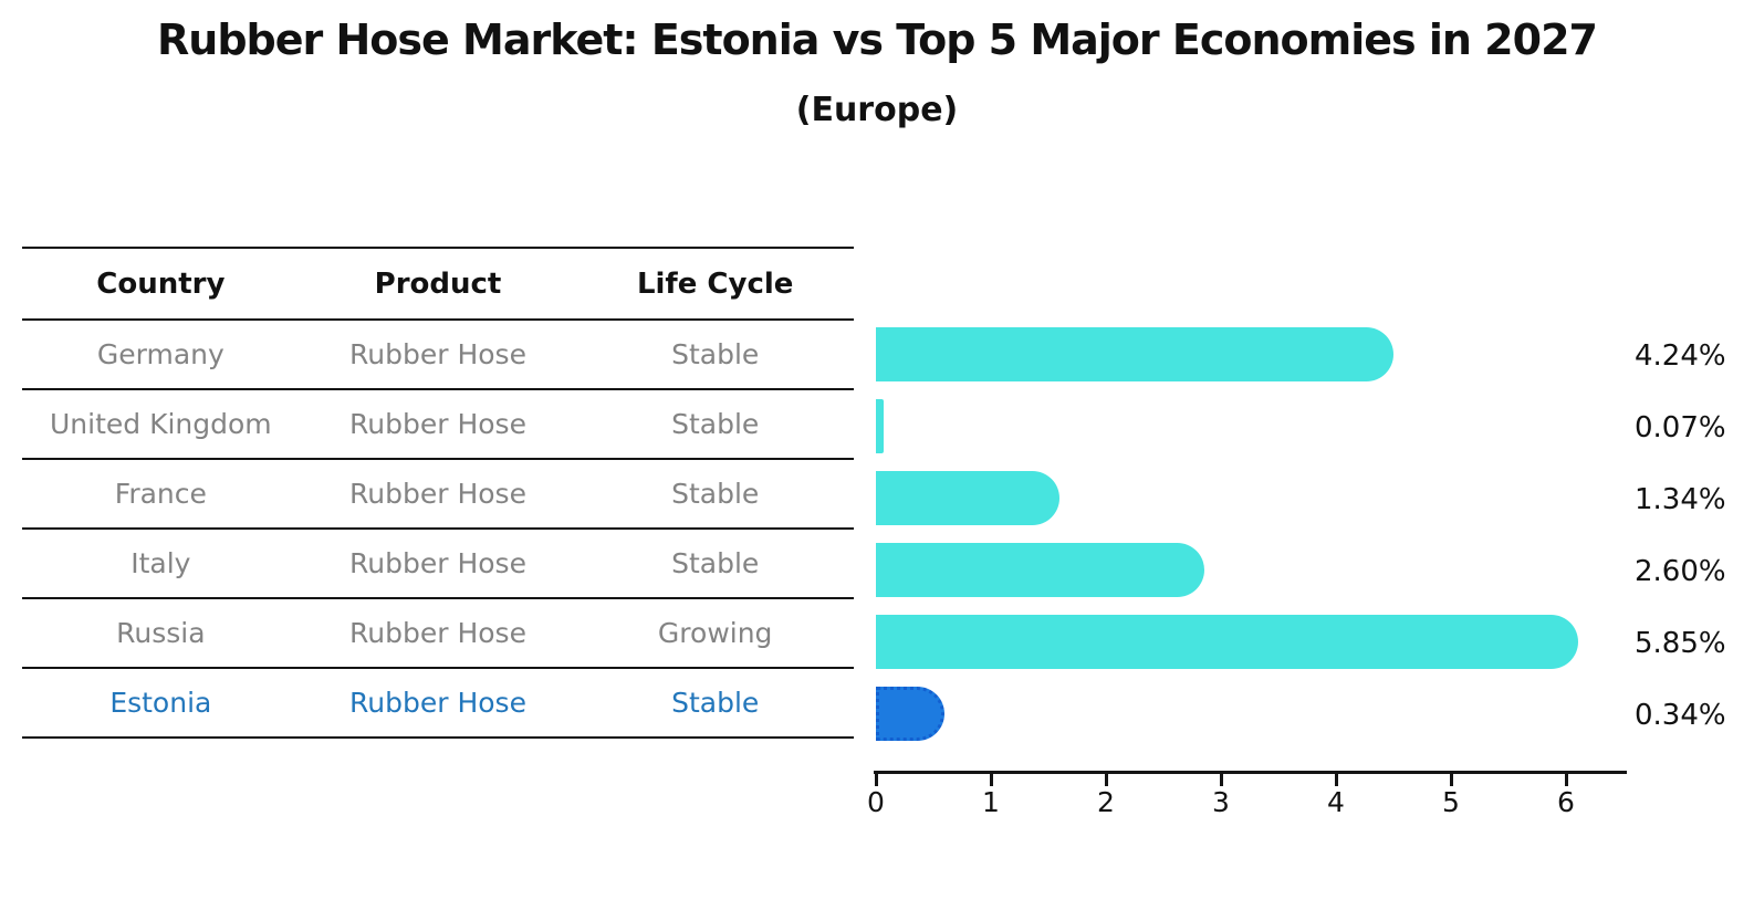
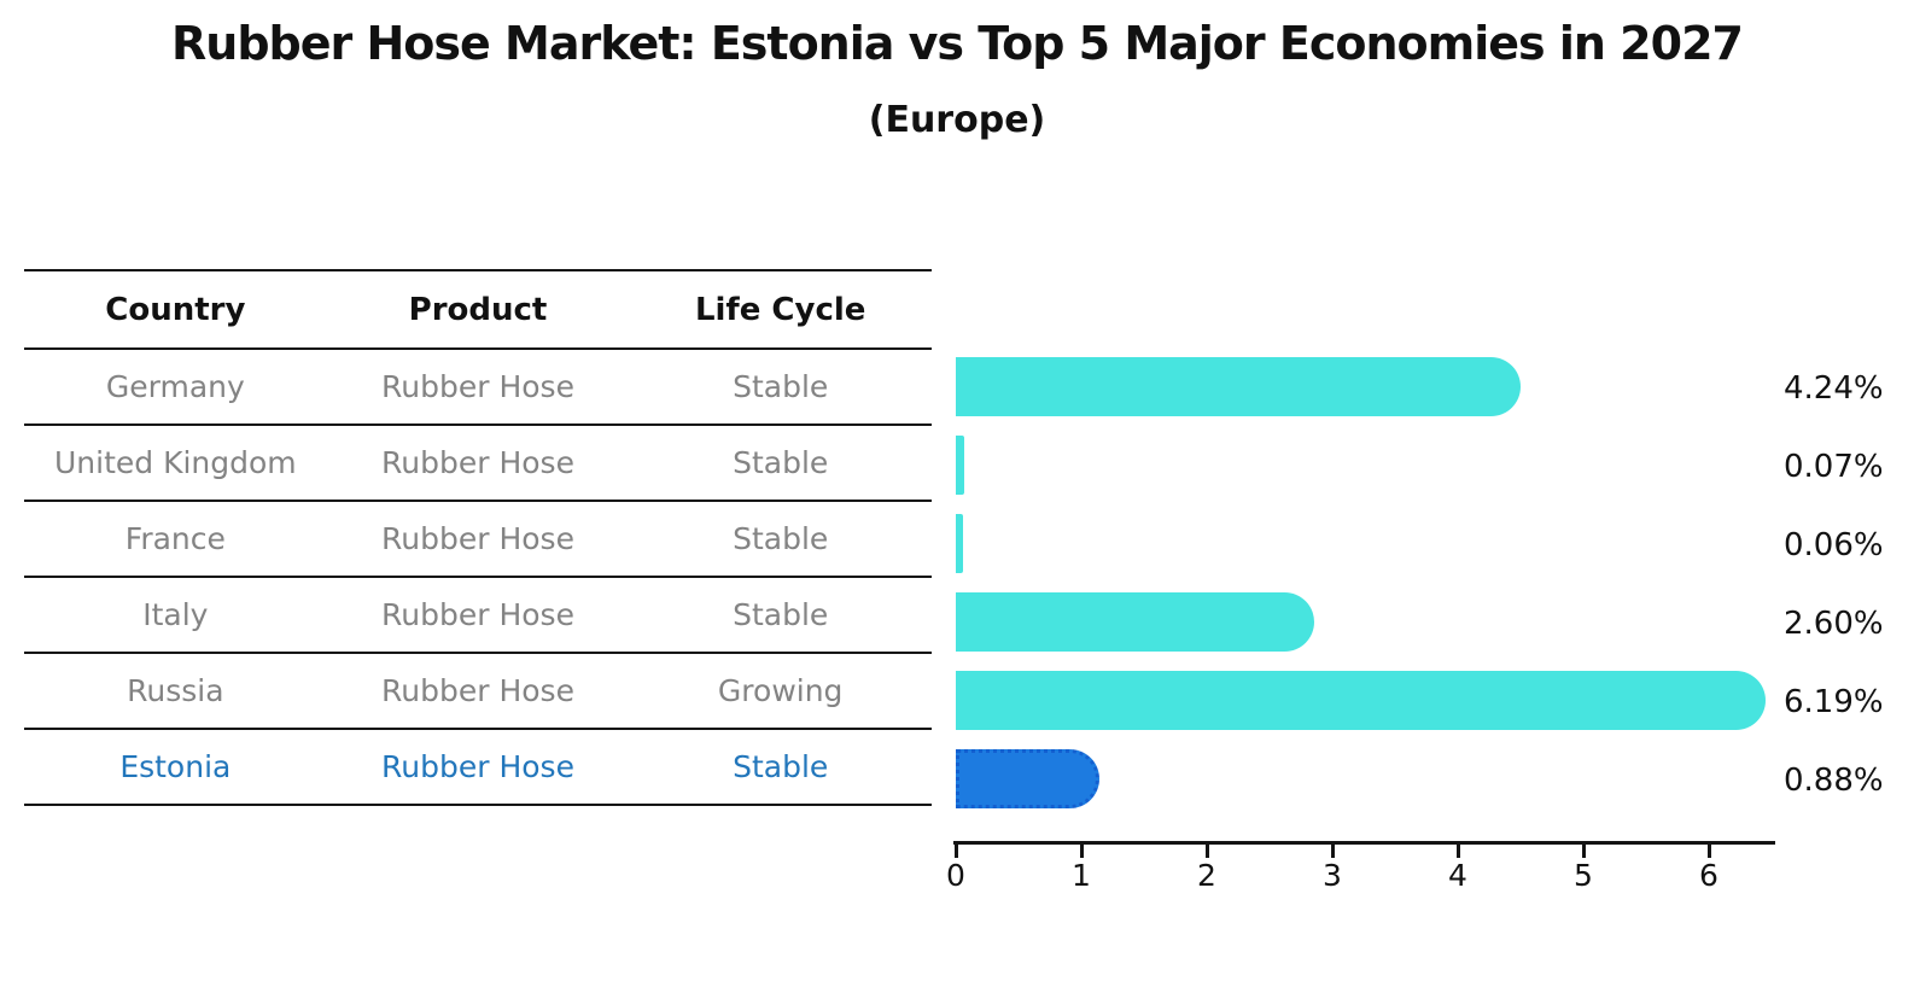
France: 1.34% -> 0.06%
Russia: 5.85% -> 6.19%
Estonia: 0.34% -> 0.88%
